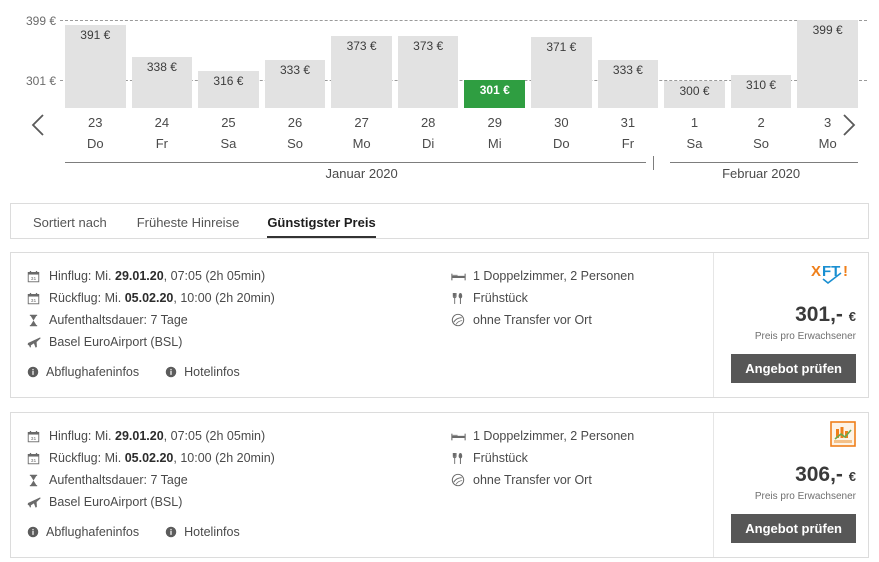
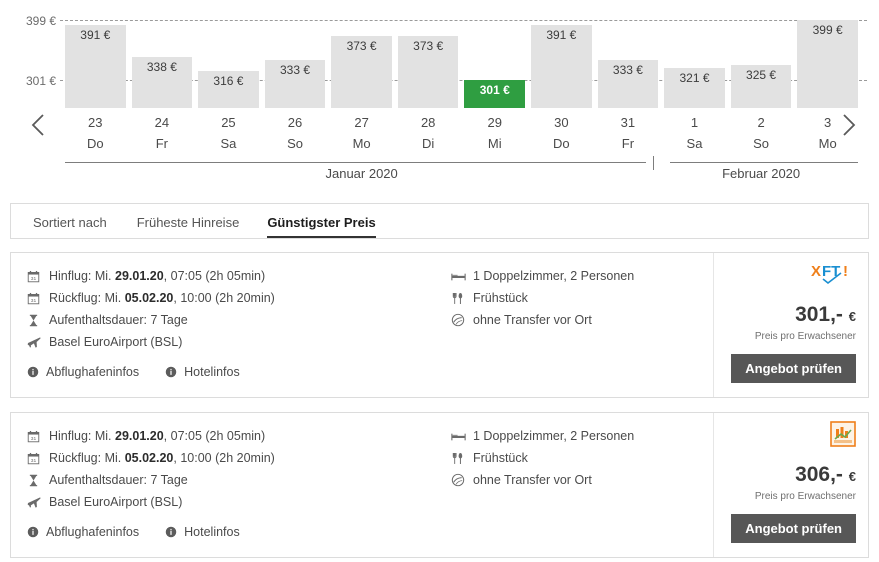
30: 371 -> 391
1: 300 -> 321
2: 310 -> 325
